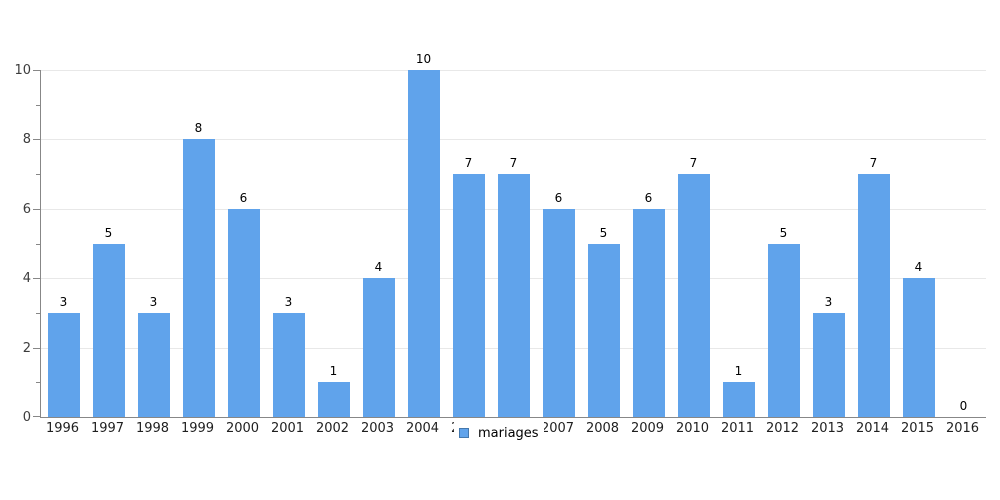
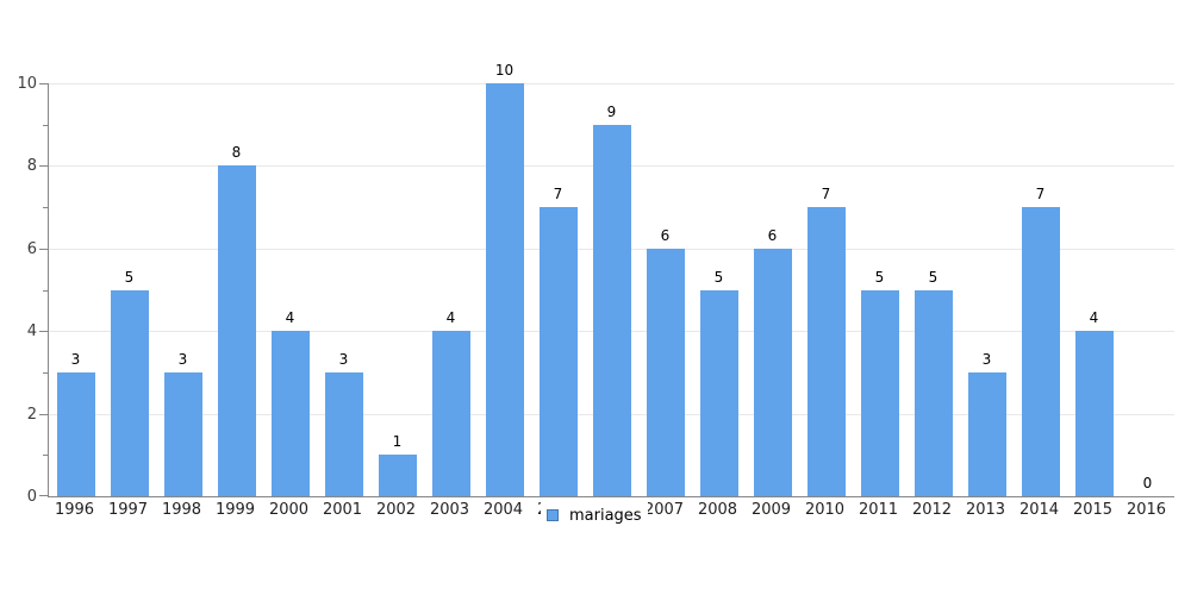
2000: 6 -> 4
2006: 7 -> 9
2011: 1 -> 5
